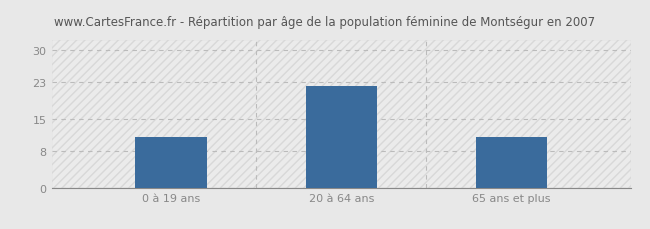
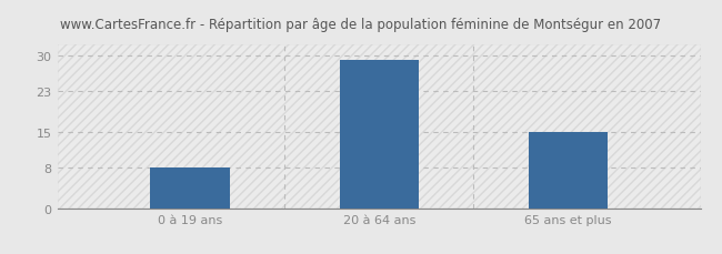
0 à 19 ans: 11 -> 8
20 à 64 ans: 22 -> 29
65 ans et plus: 11 -> 15
